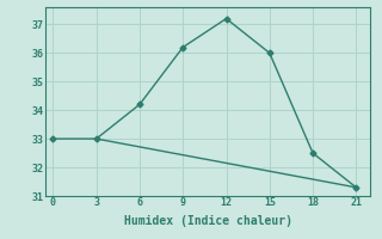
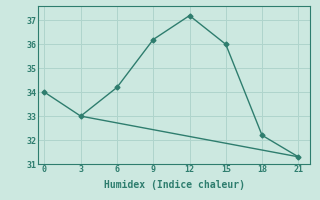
0: 33.0 -> 34.0
18: 32.5 -> 32.2
